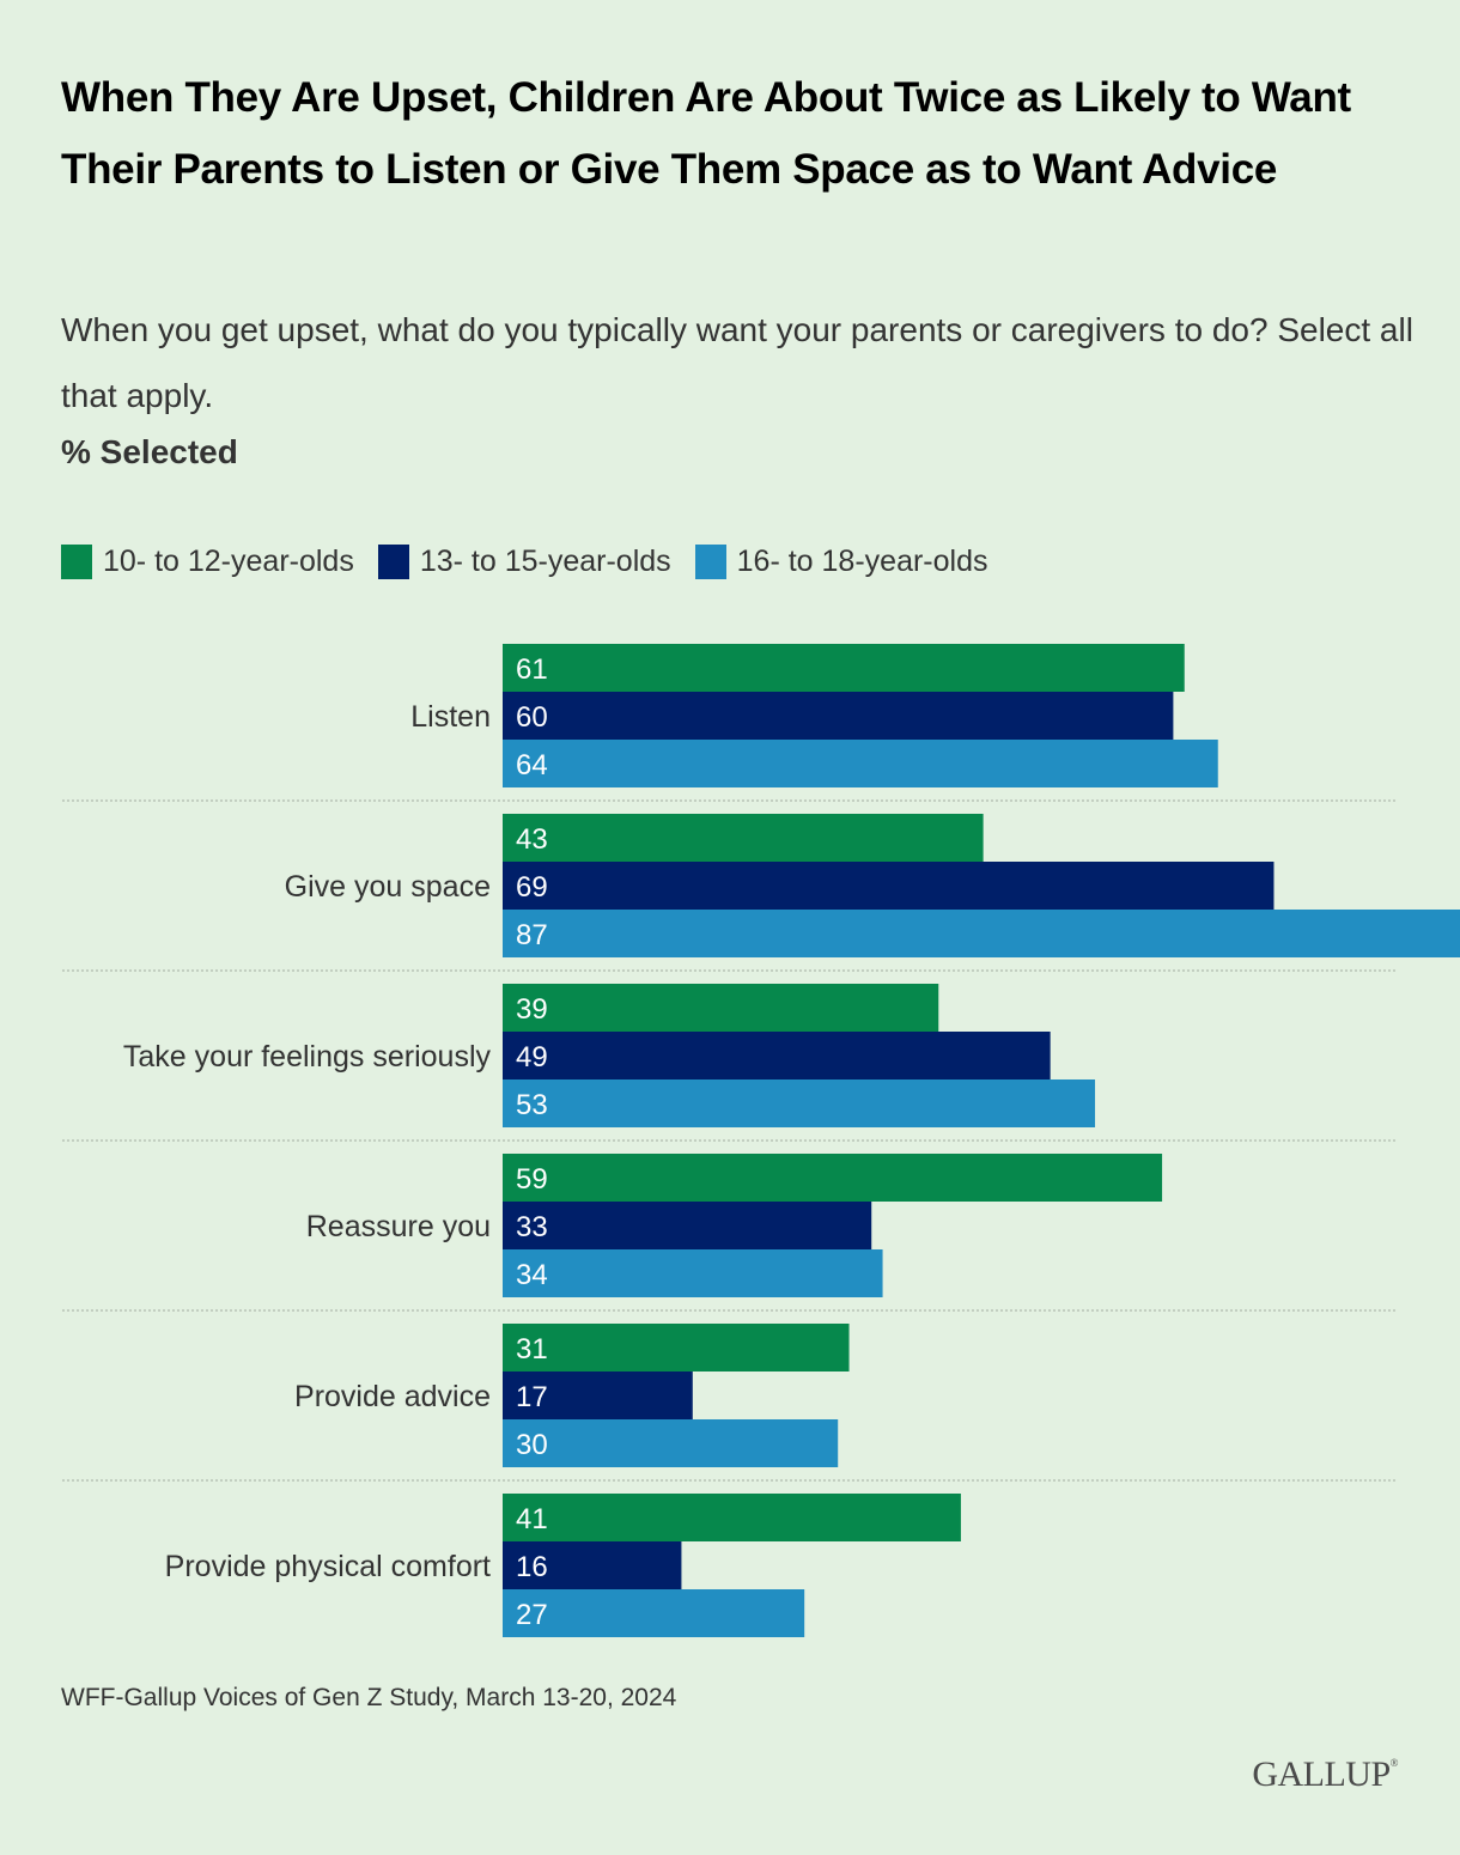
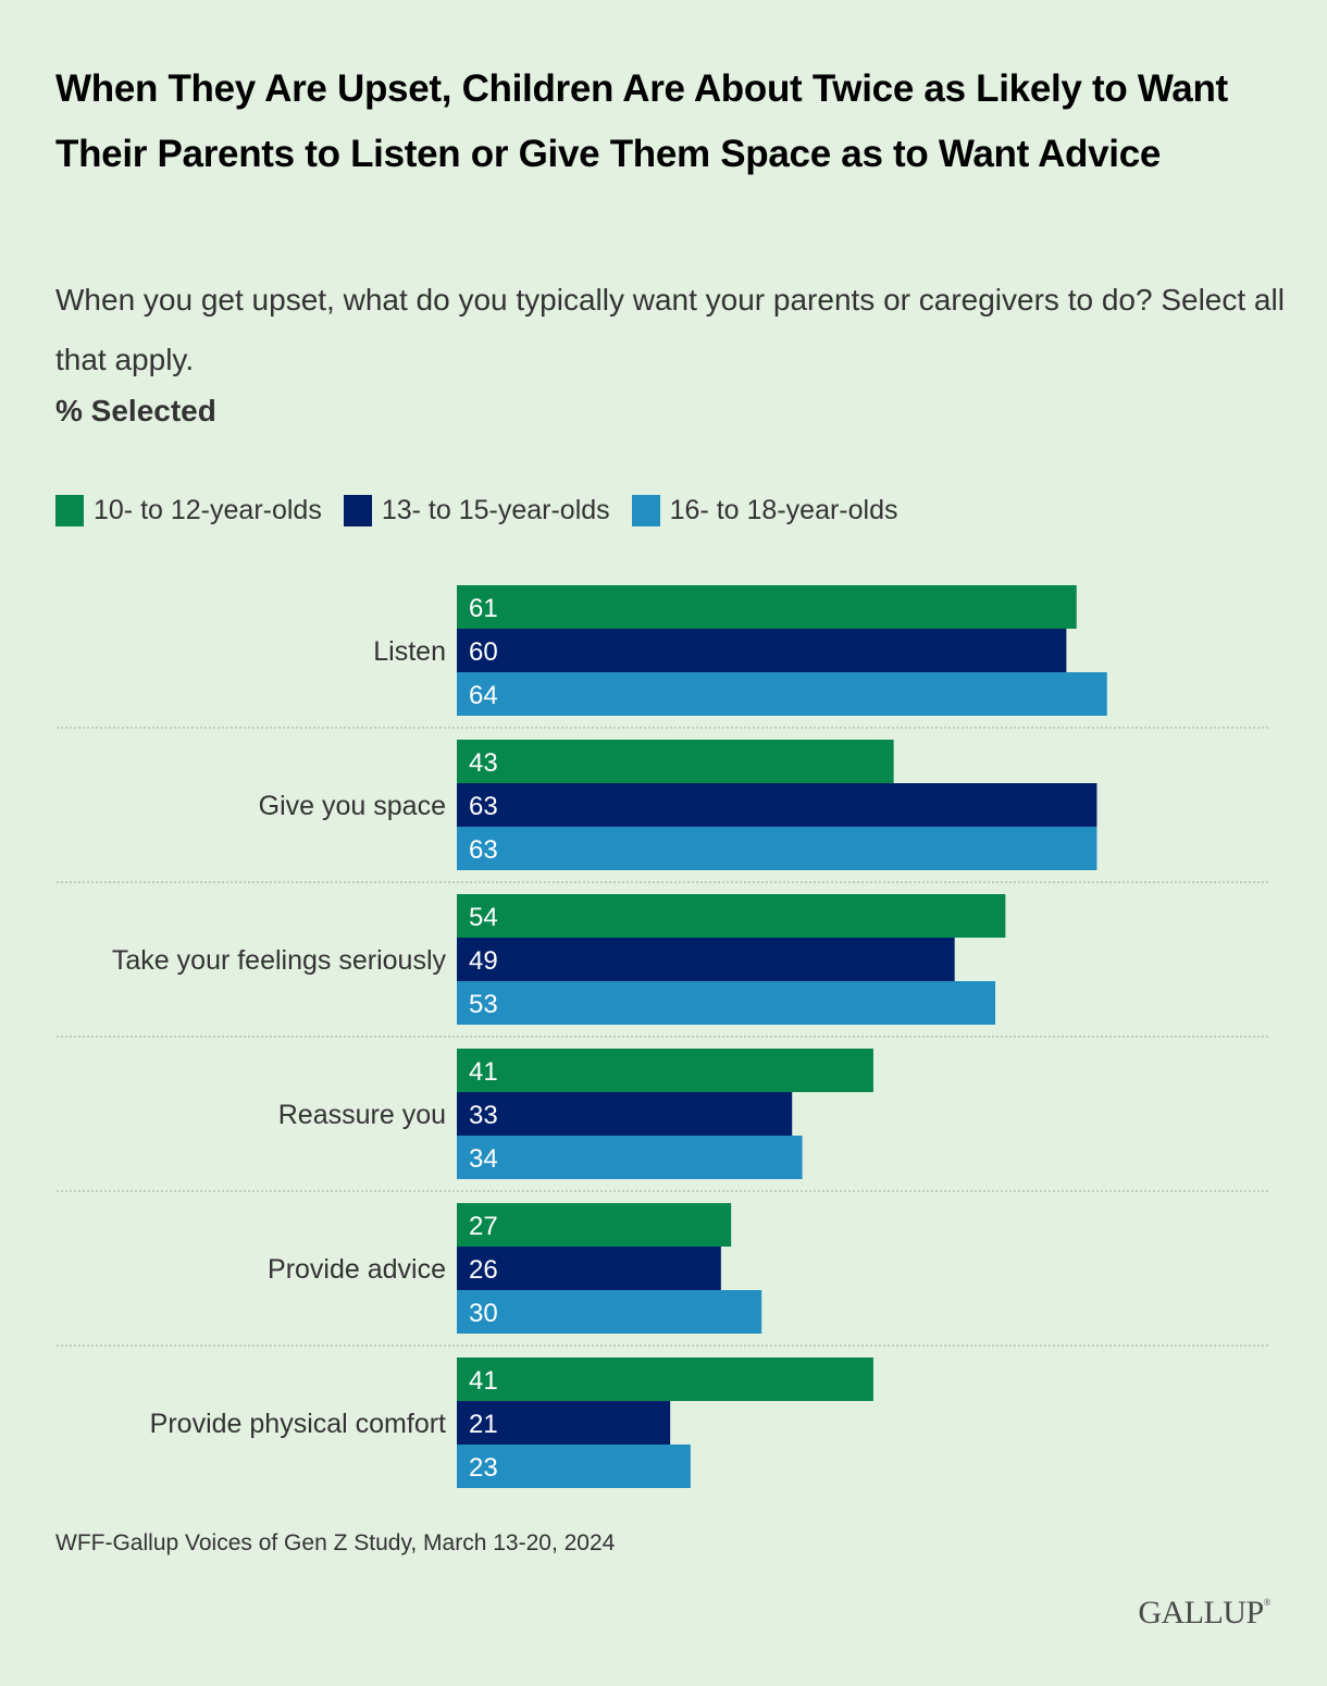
13- to 15-year-olds/Give you space: 69 -> 63
16- to 18-year-olds/Give you space: 87 -> 63
10- to 12-year-olds/Take your feelings seriously: 39 -> 54
10- to 12-year-olds/Reassure you: 59 -> 41
10- to 12-year-olds/Provide advice: 31 -> 27
13- to 15-year-olds/Provide advice: 17 -> 26
13- to 15-year-olds/Provide physical comfort: 16 -> 21
16- to 18-year-olds/Provide physical comfort: 27 -> 23
